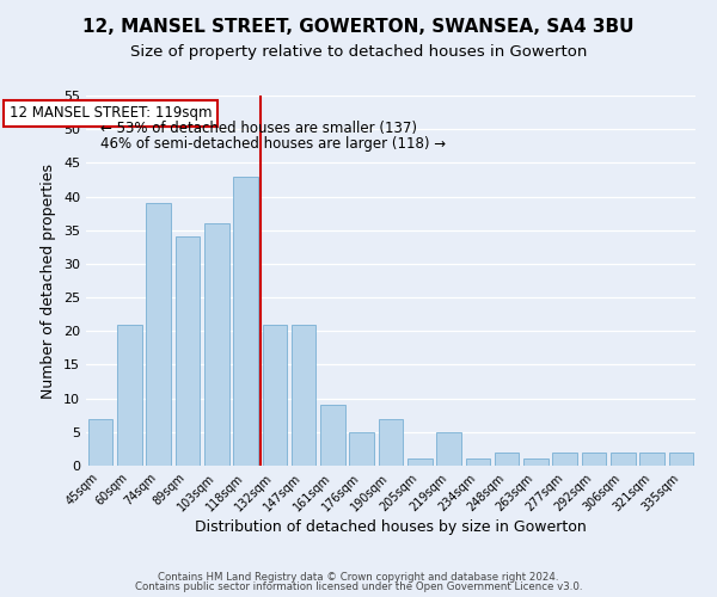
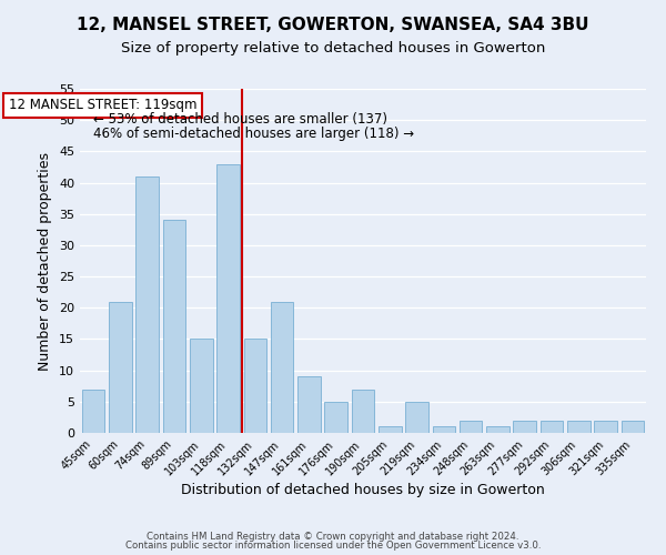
74sqm: 39 -> 41
103sqm: 36 -> 15
132sqm: 21 -> 15
